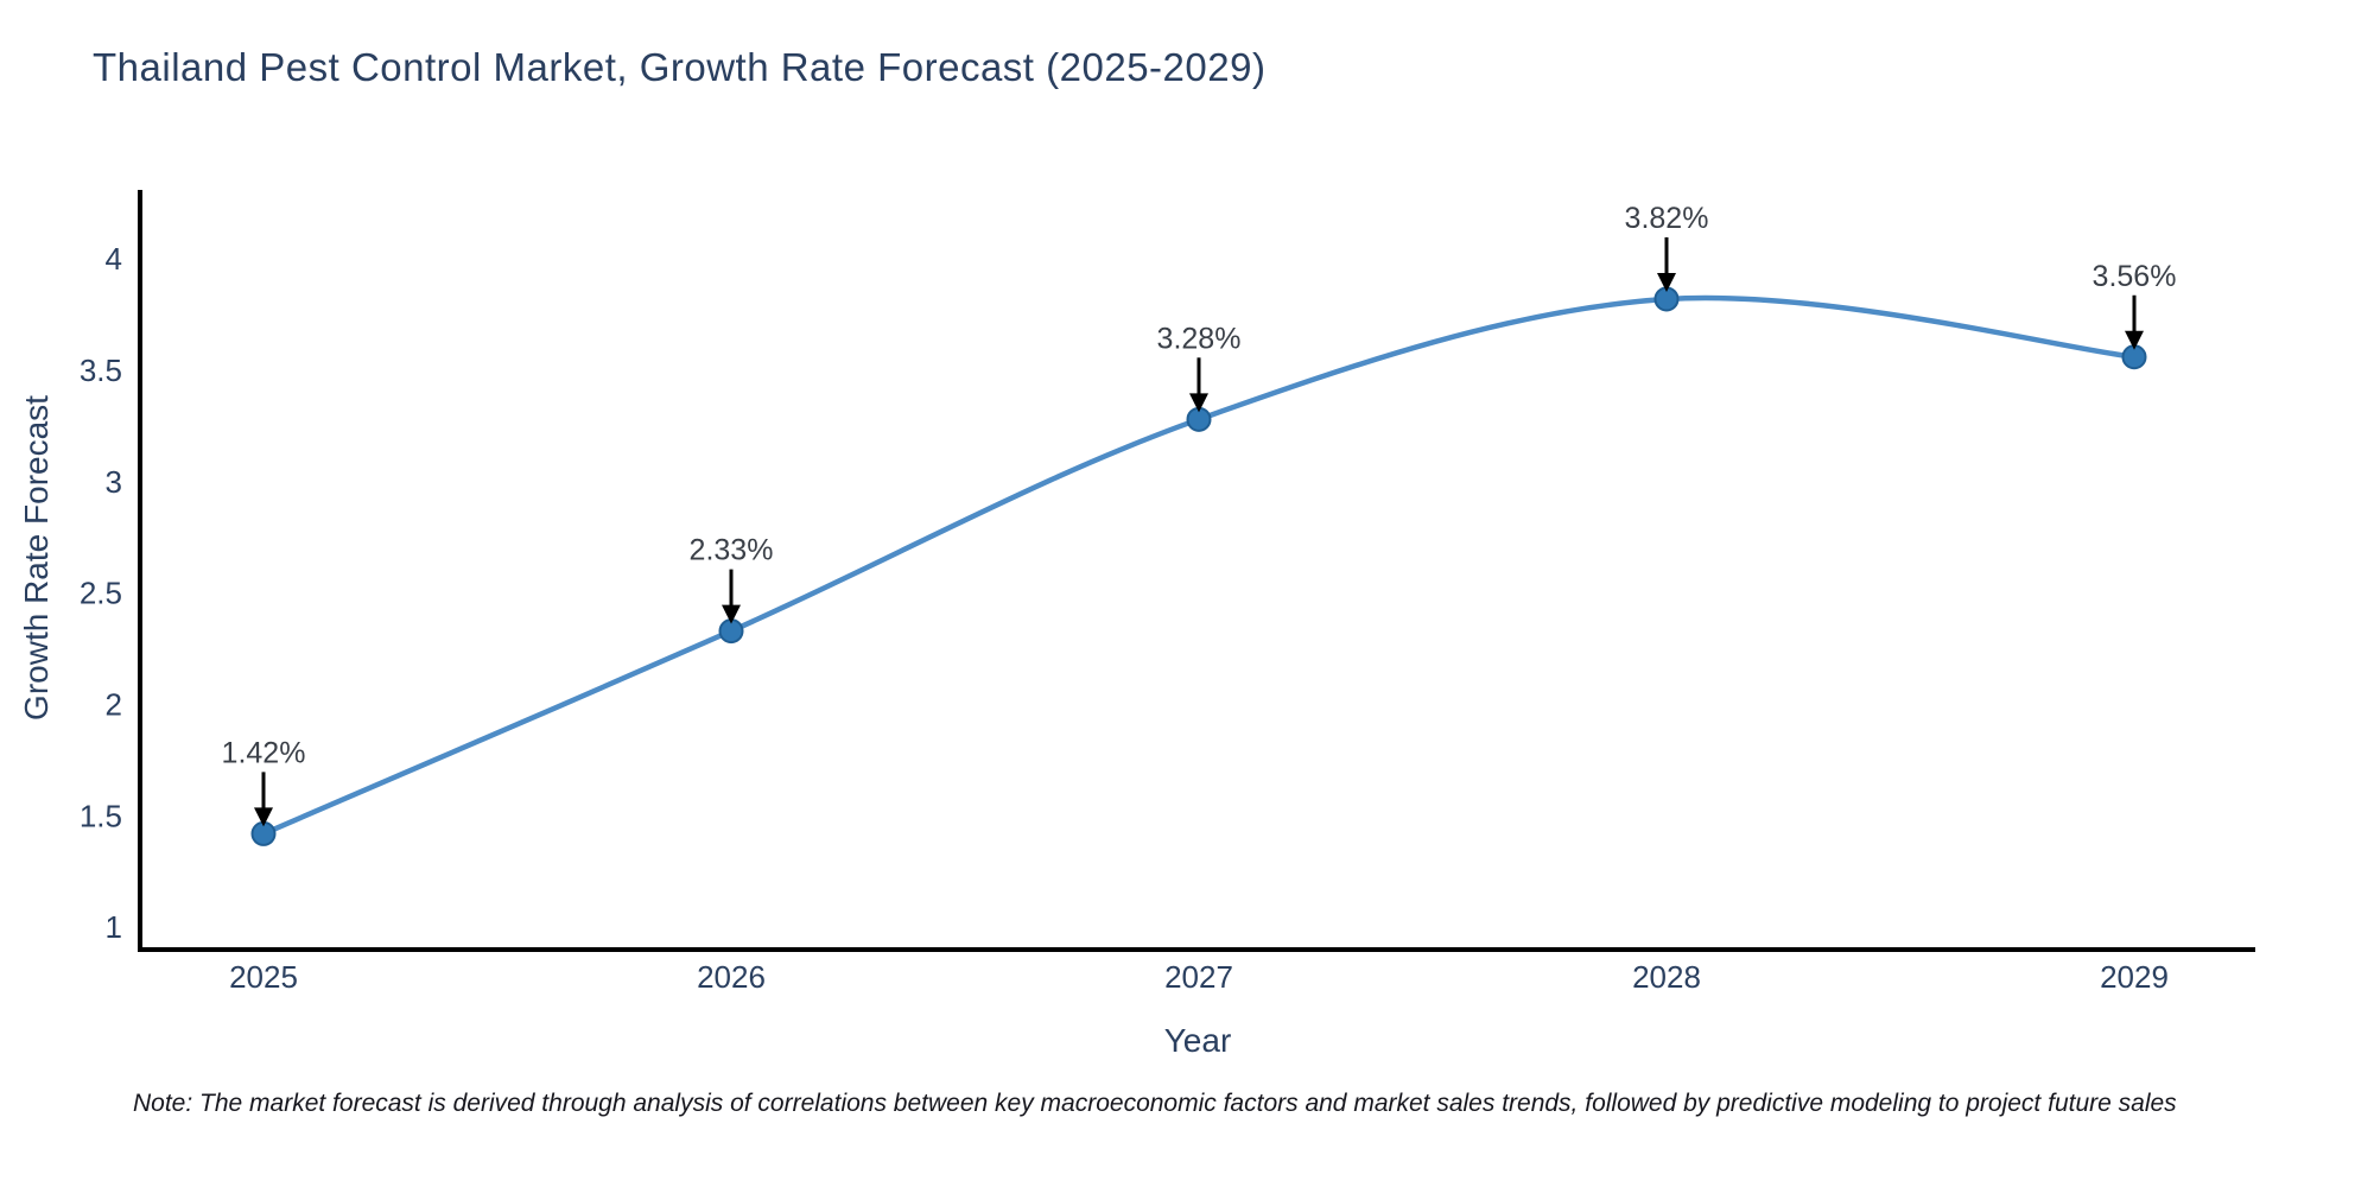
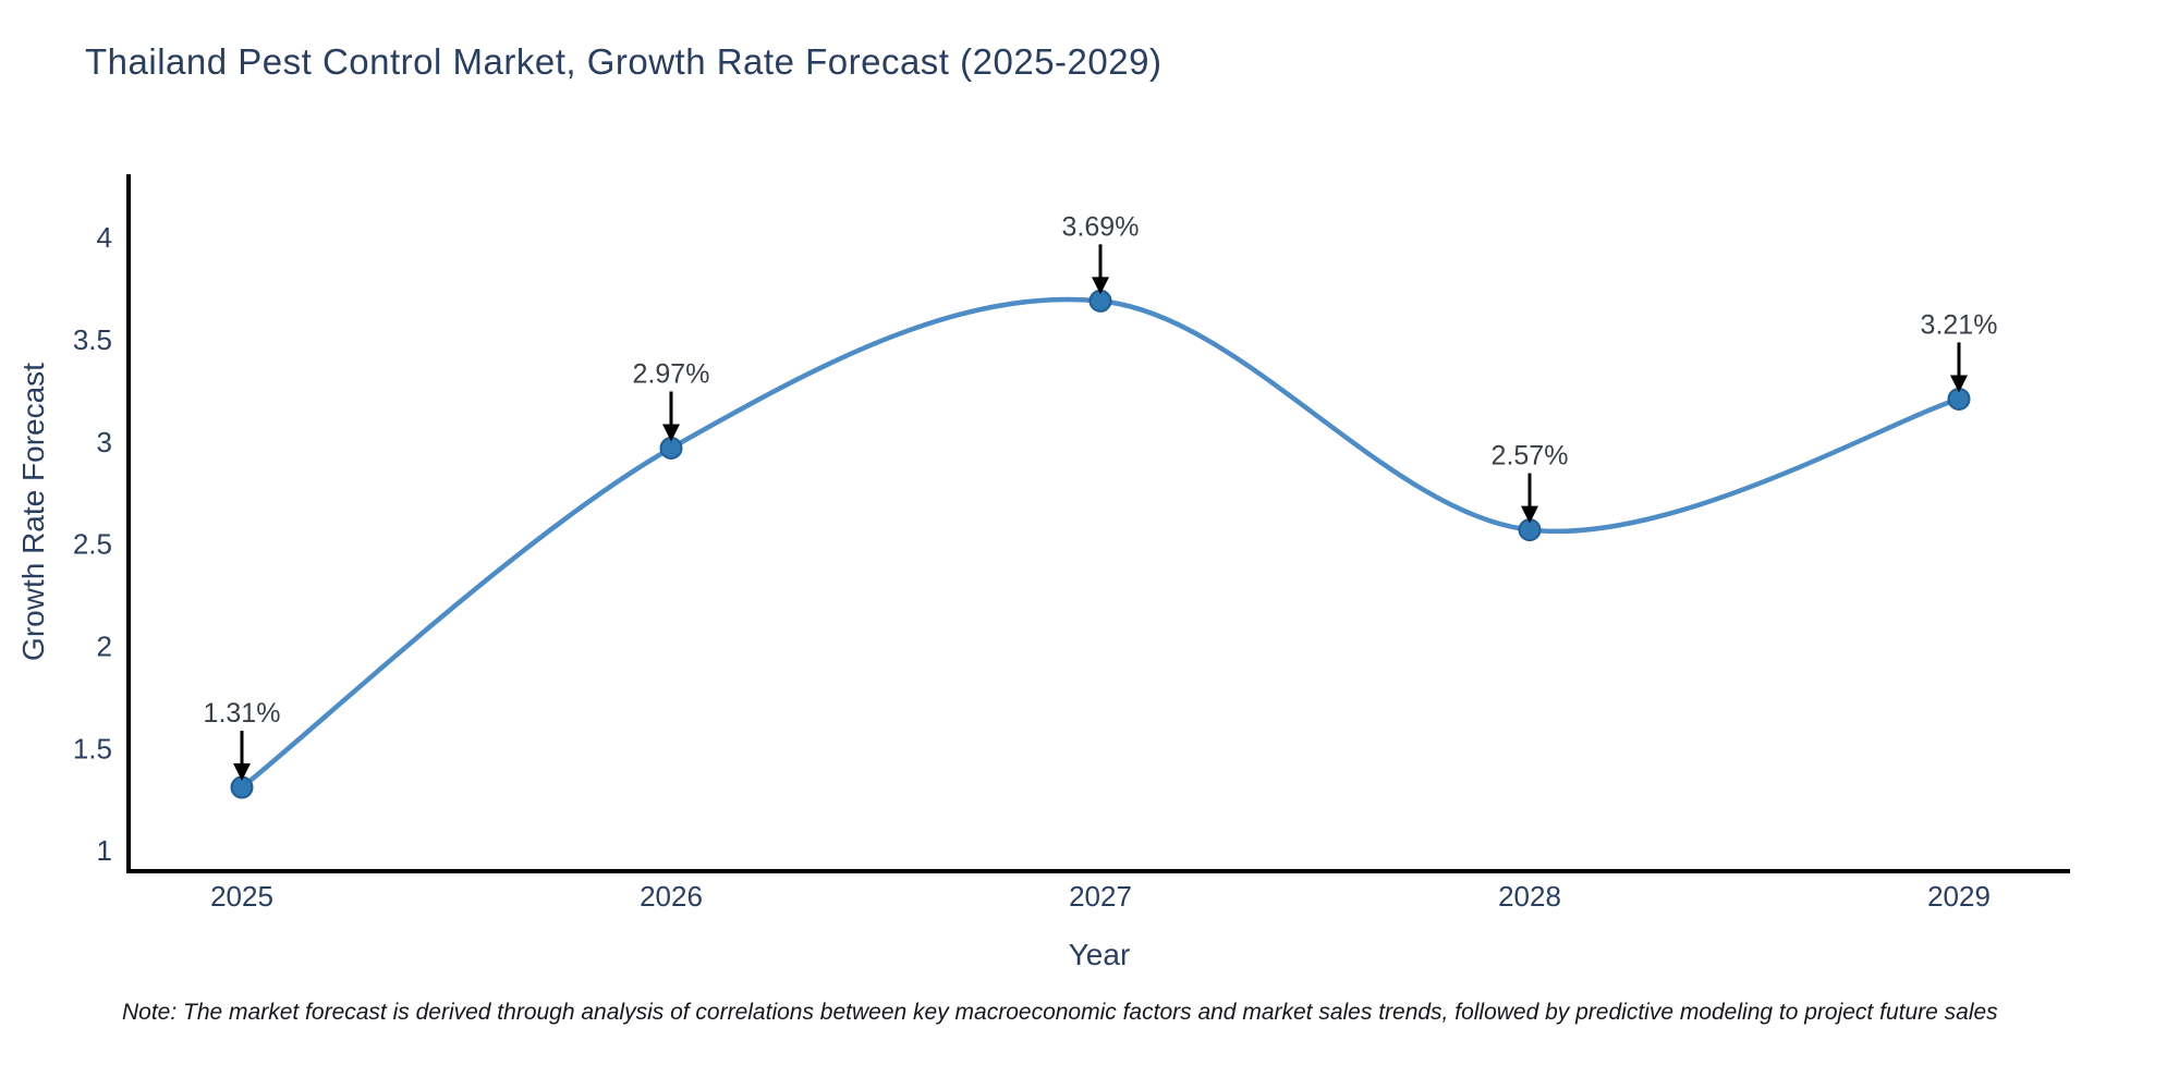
2025: 1.42% -> 1.31%
2026: 2.33% -> 2.97%
2027: 3.28% -> 3.69%
2028: 3.82% -> 2.57%
2029: 3.56% -> 3.21%
